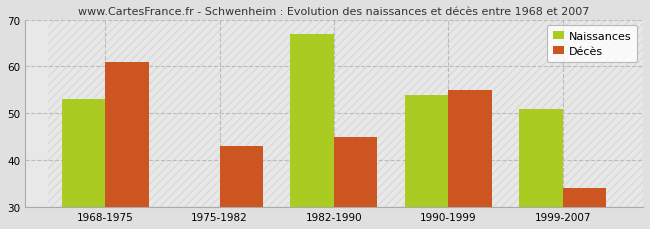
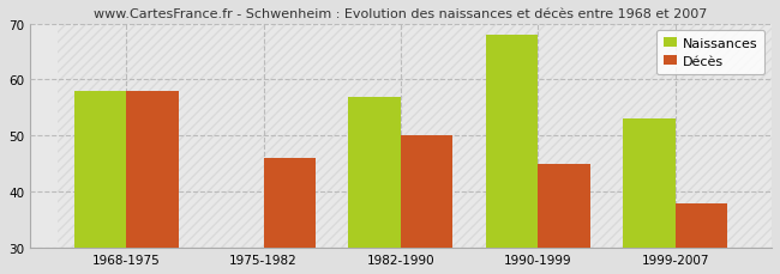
Naissances/1968-1975: 53 -> 58
Décès/1968-1975: 61 -> 58
Décès/1975-1982: 43 -> 46
Naissances/1982-1990: 67 -> 57
Décès/1982-1990: 45 -> 50
Naissances/1990-1999: 54 -> 68
Décès/1990-1999: 55 -> 45
Naissances/1999-2007: 51 -> 53
Décès/1999-2007: 34 -> 38
